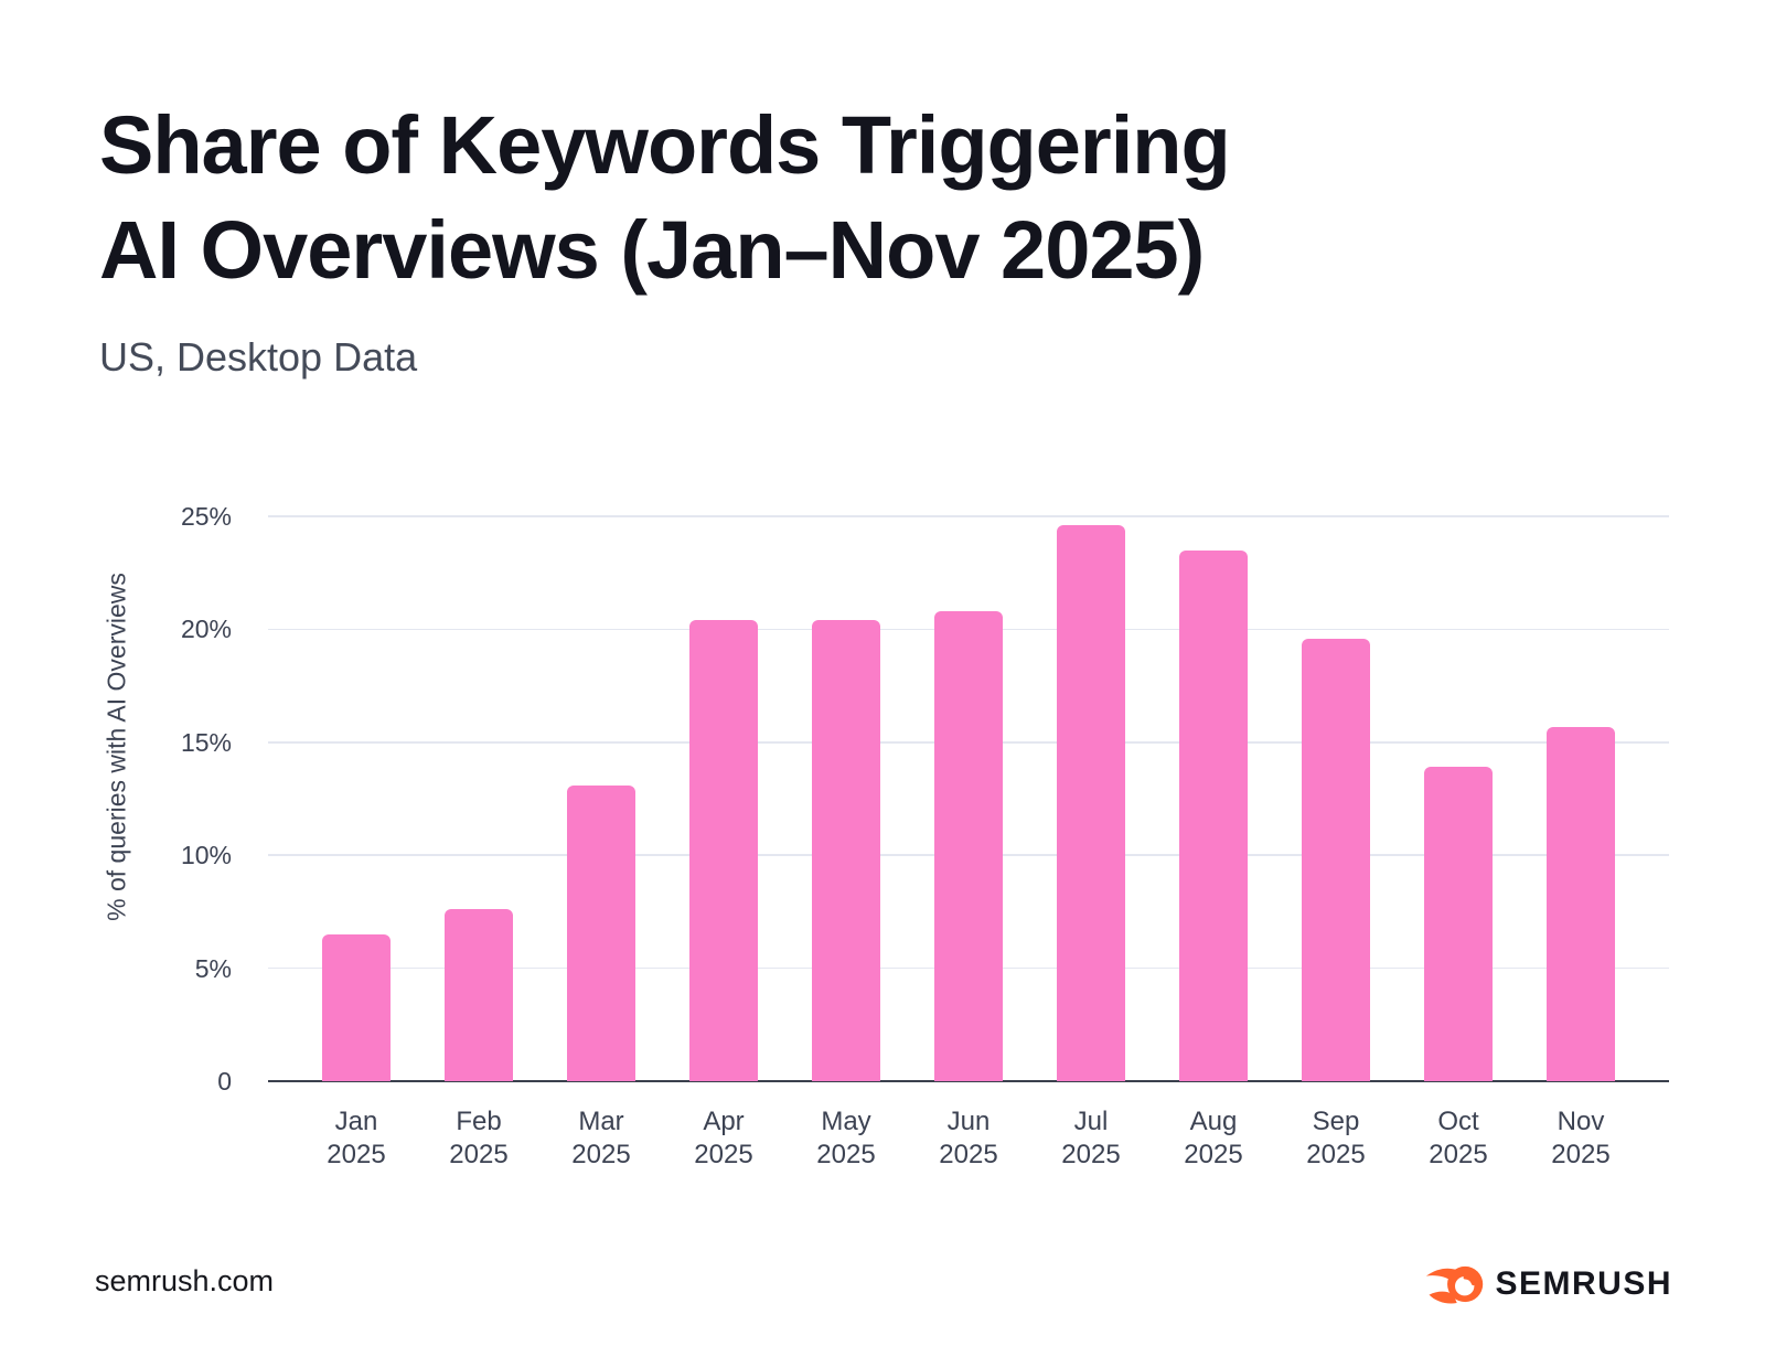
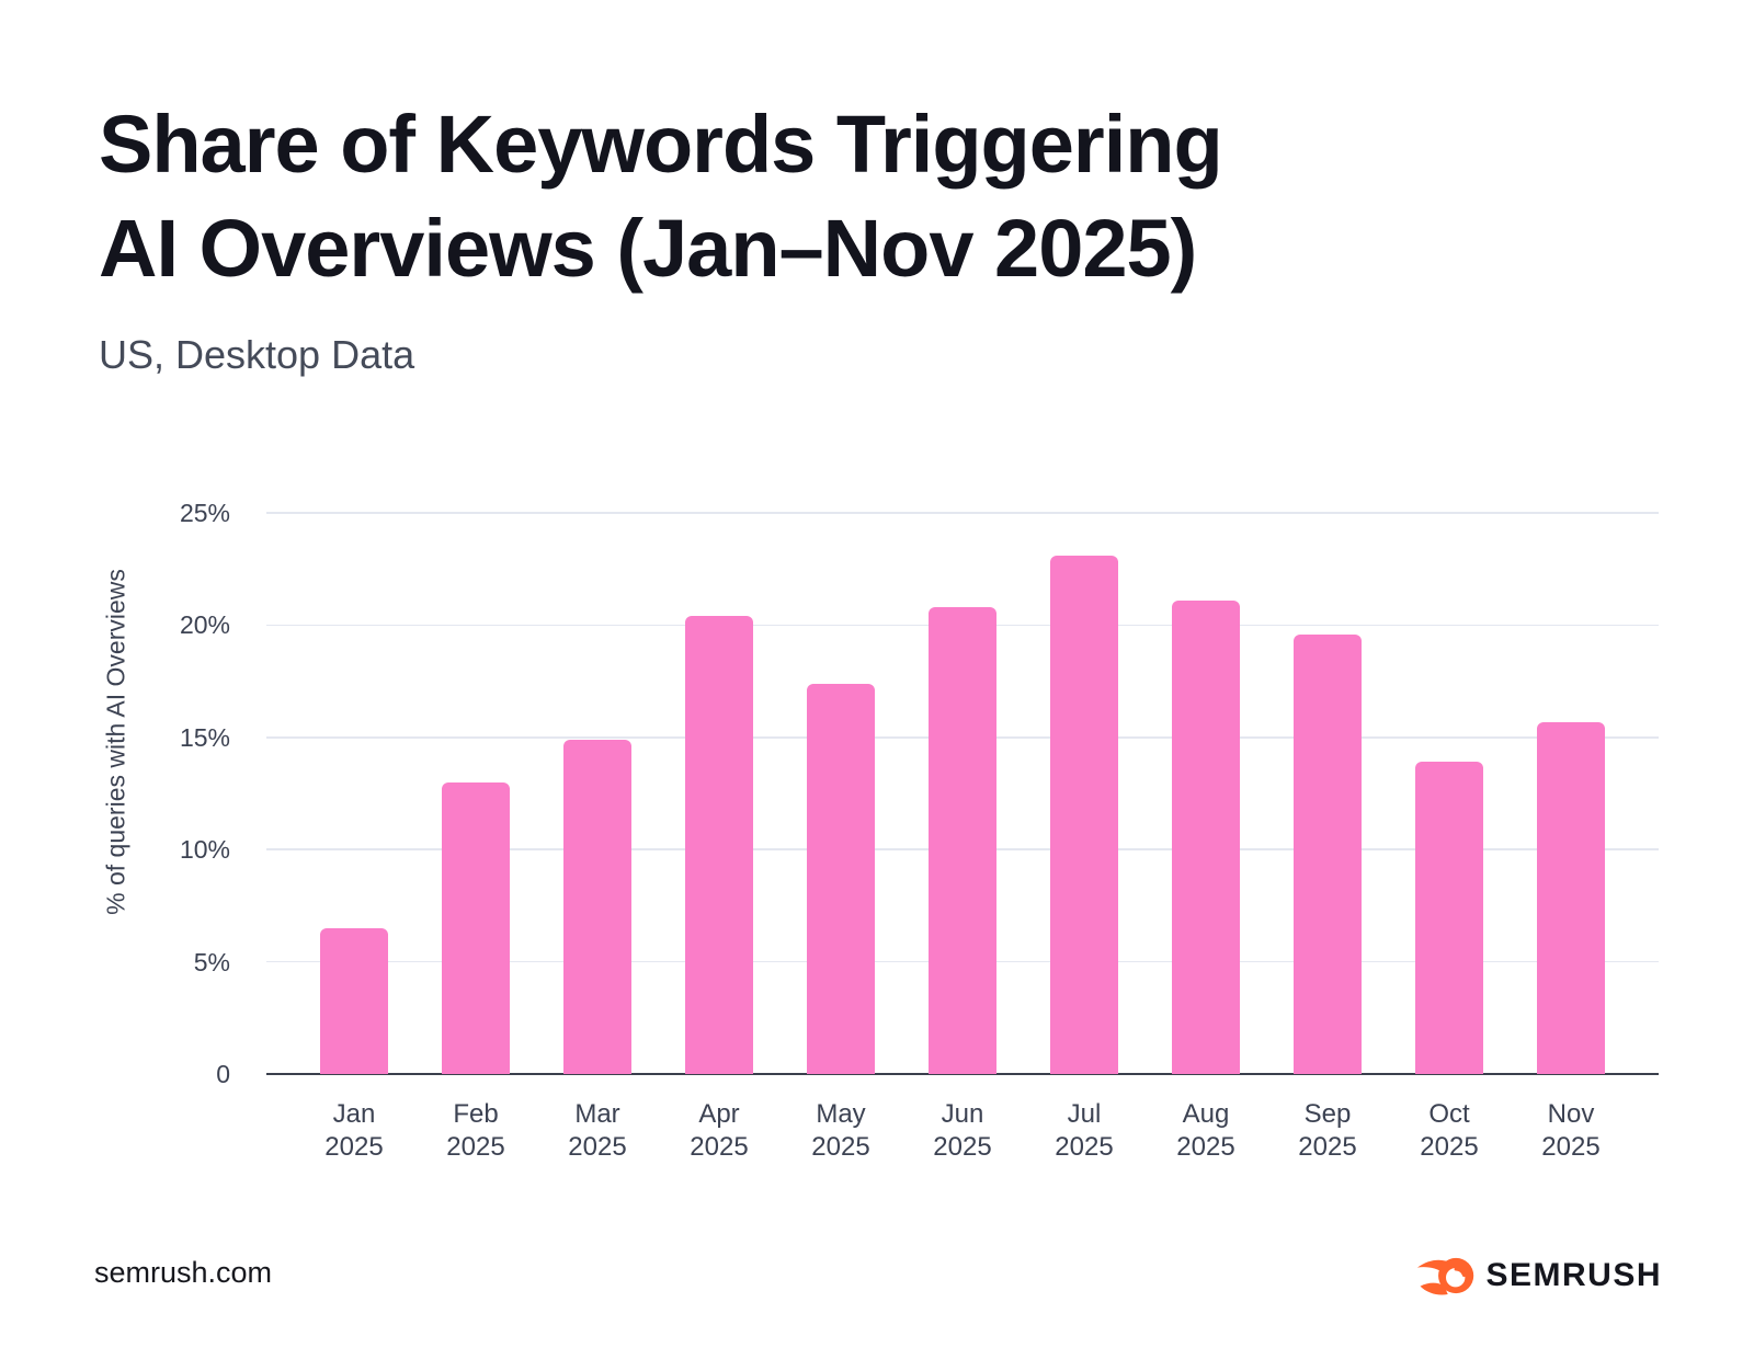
Feb 2025: 7.6% -> 13.0%
Mar 2025: 13.1% -> 14.9%
May 2025: 20.4% -> 17.4%
Jul 2025: 24.6% -> 23.1%
Aug 2025: 23.5% -> 21.1%
